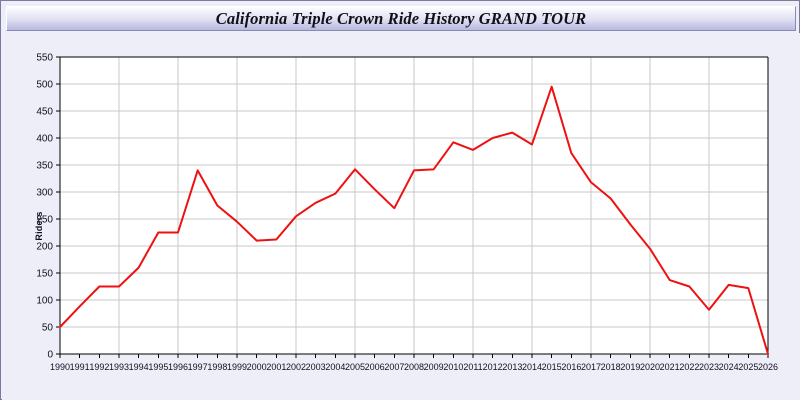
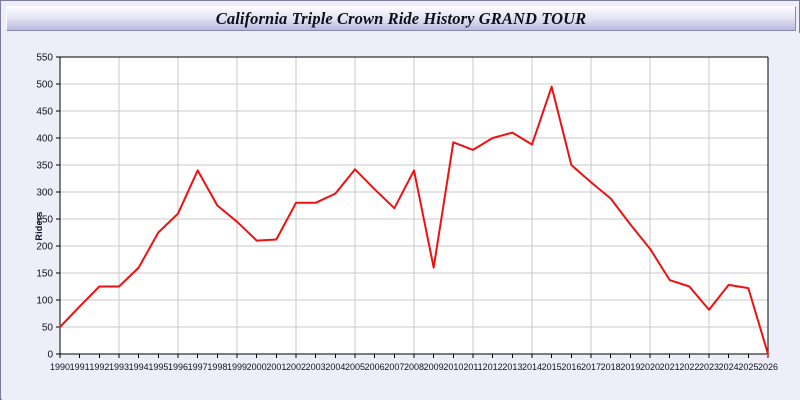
1996: 220 -> 260
2002: 260 -> 280
2009: 340 -> 160
2016: 370 -> 350
